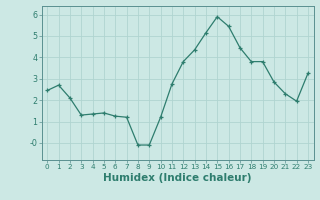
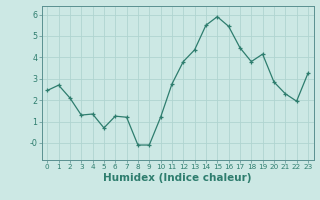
5: 1.40 -> 0.70
14: 5.15 -> 5.50
19: 3.80 -> 4.15
